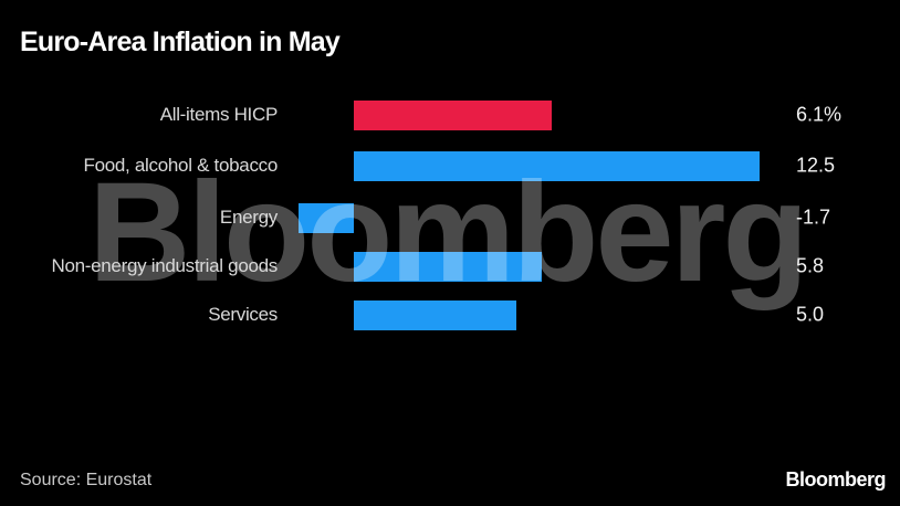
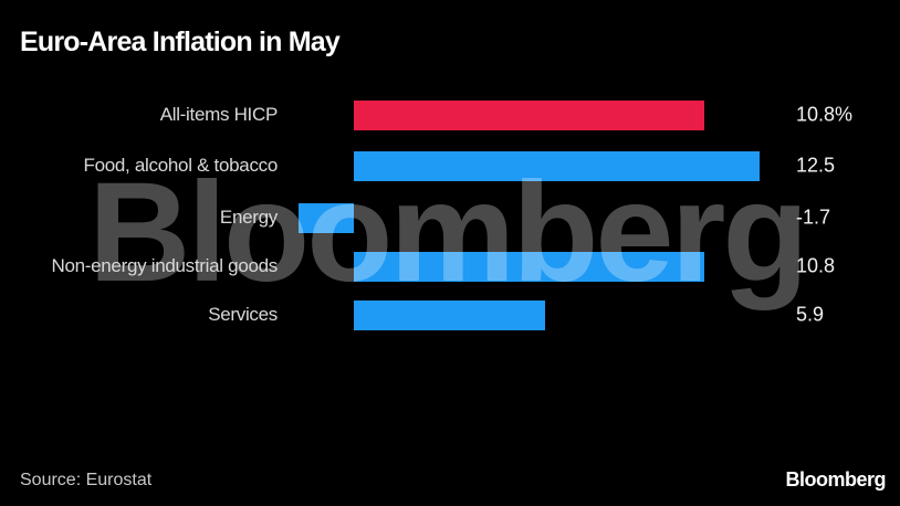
All-items HICP: 6.1% -> 10.8%
Non-energy industrial goods: 5.8 -> 10.8
Services: 5.0 -> 5.9
